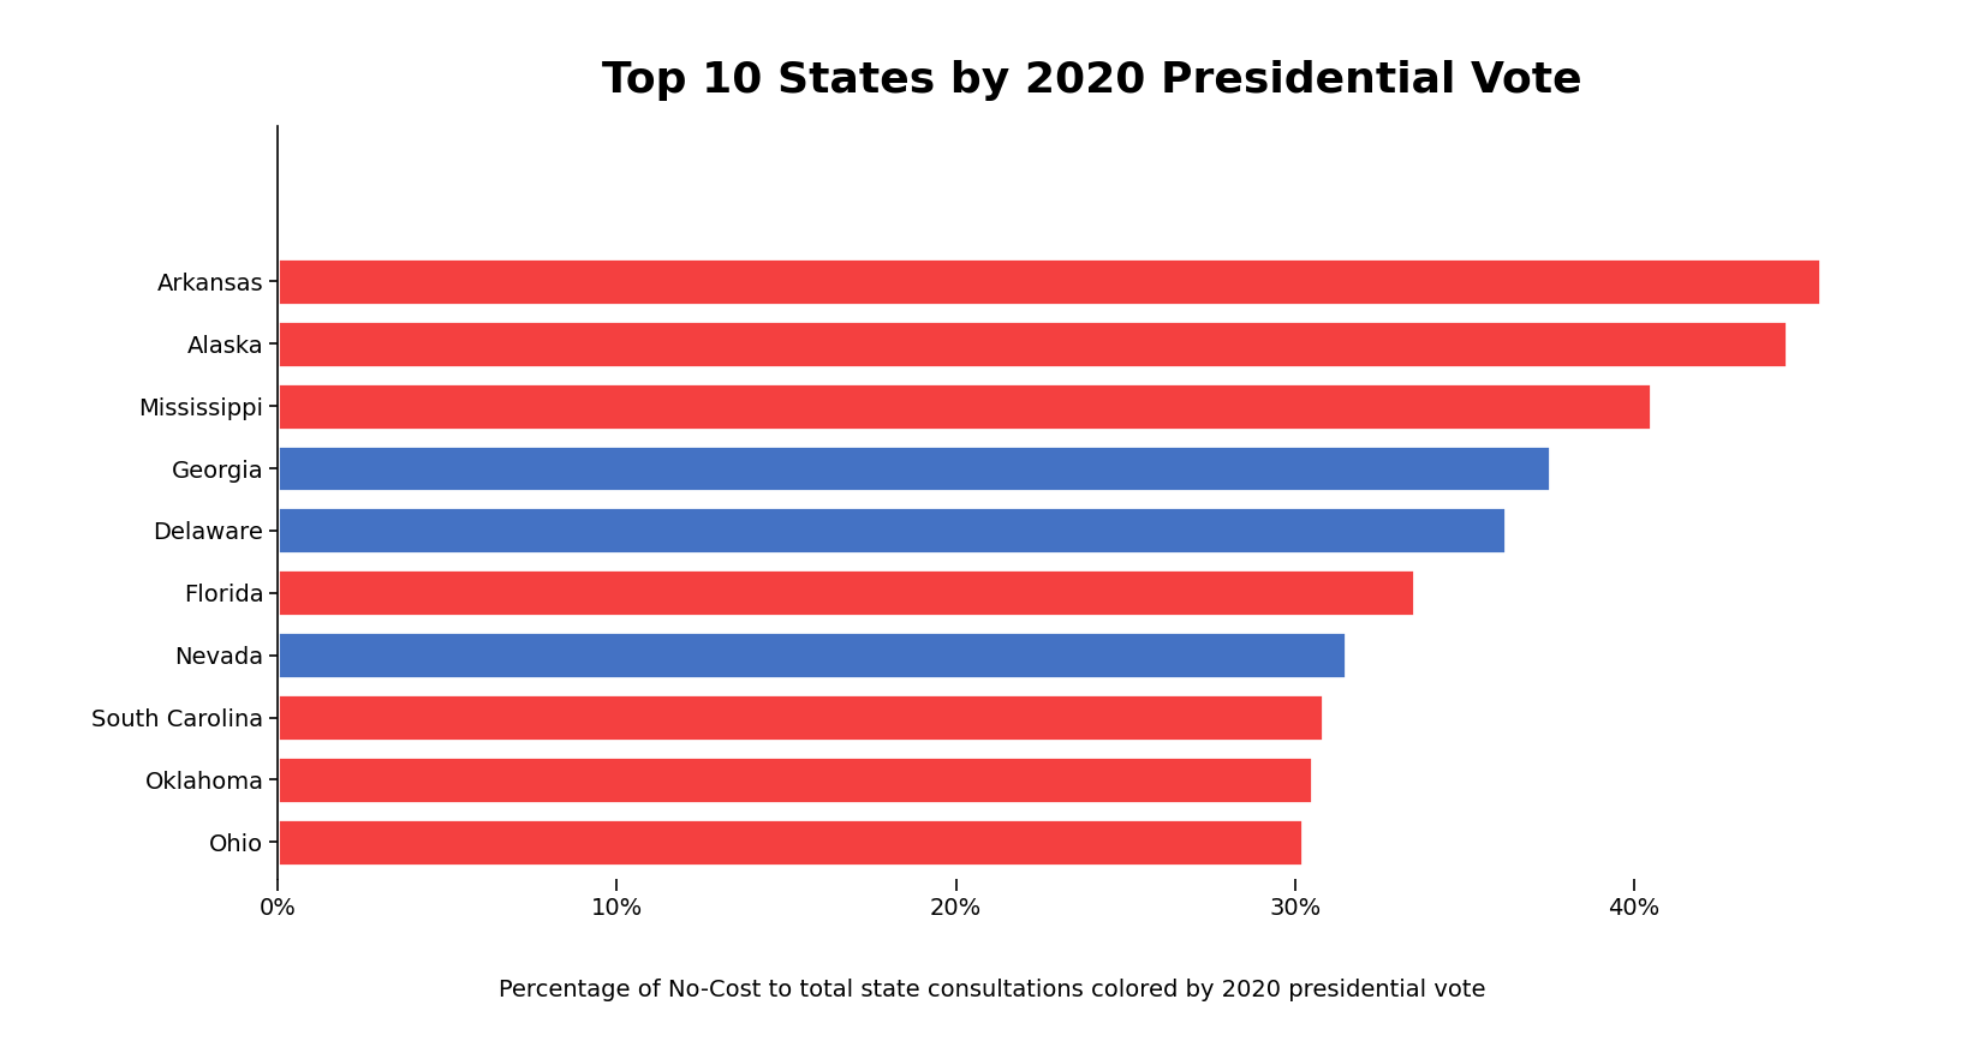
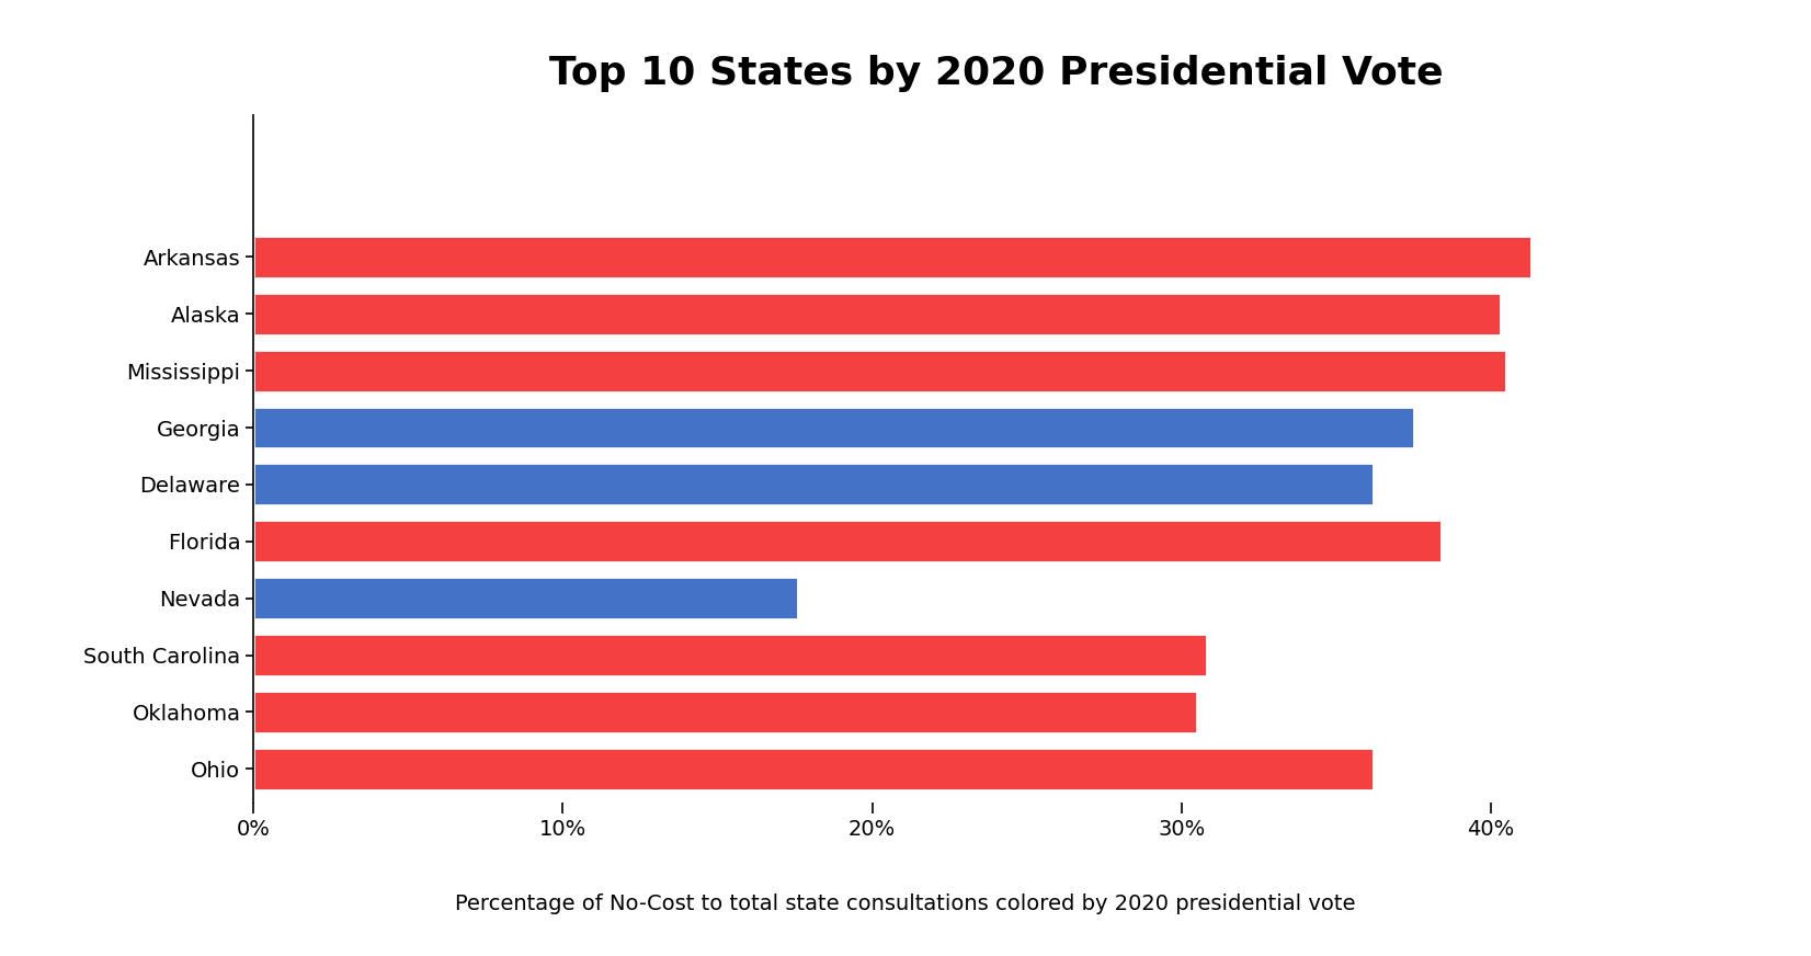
Arkansas: 45.5% -> 41.3%
Alaska: 44.5% -> 40.3%
Florida: 33.5% -> 38.4%
Nevada: 31.5% -> 17.6%
Ohio: 30.2% -> 36.2%
